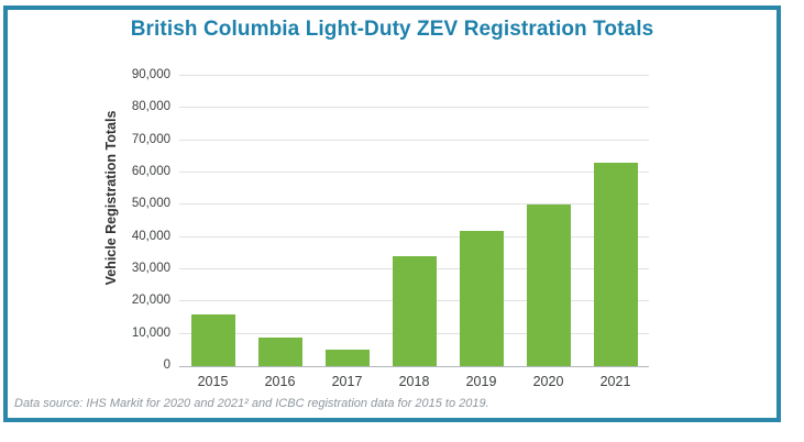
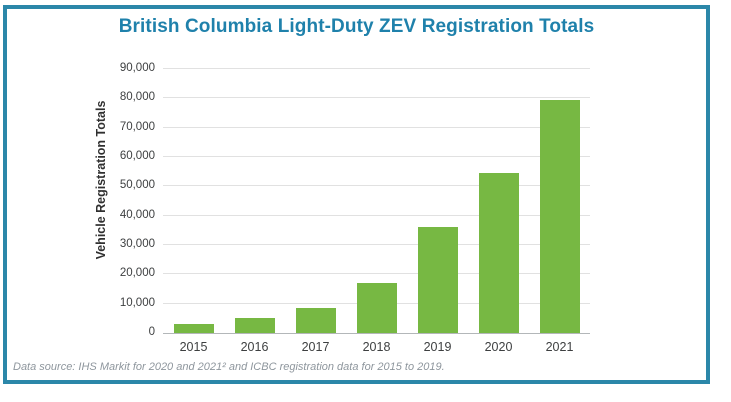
2015: 16000 -> 3000
2016: 9000 -> 5000
2017: 5000 -> 9000
2018: 34000 -> 17000
2019: 42000 -> 36000
2020: 50000 -> 54000
2021: 63000 -> 80000
